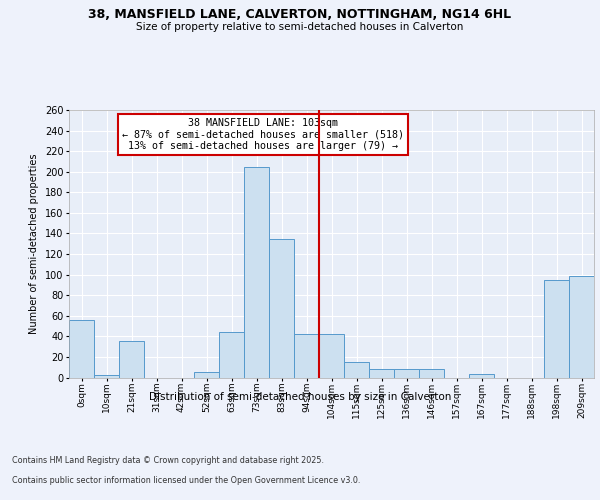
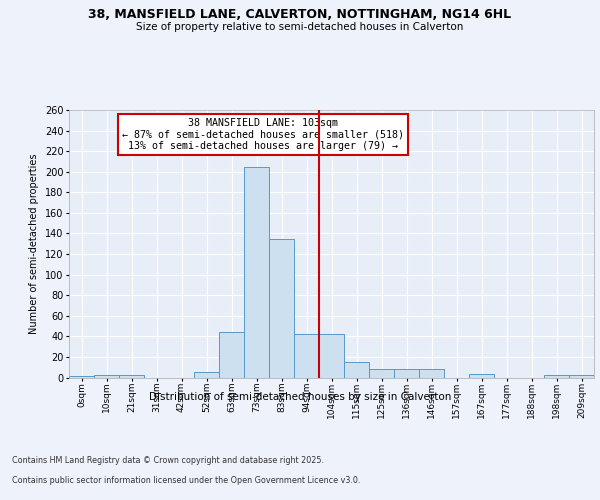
0sqm: 56 -> 1
21sqm: 35 -> 2
198sqm: 95 -> 2
209sqm: 99 -> 2
